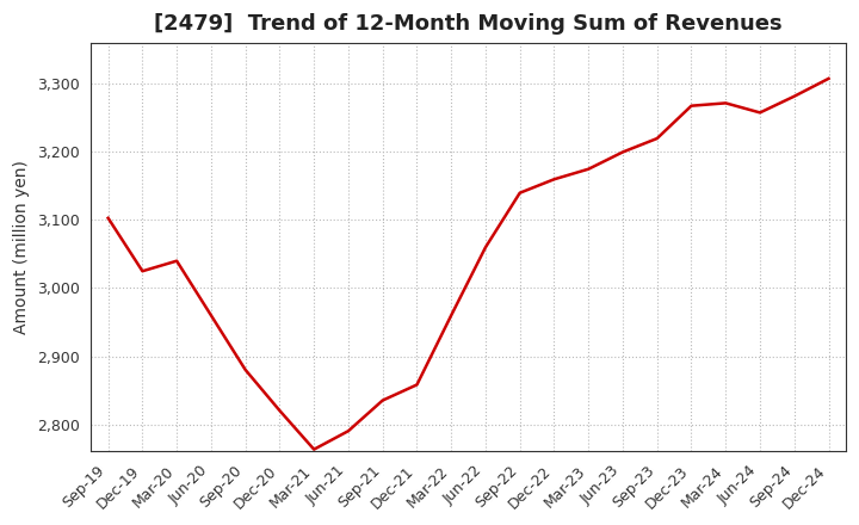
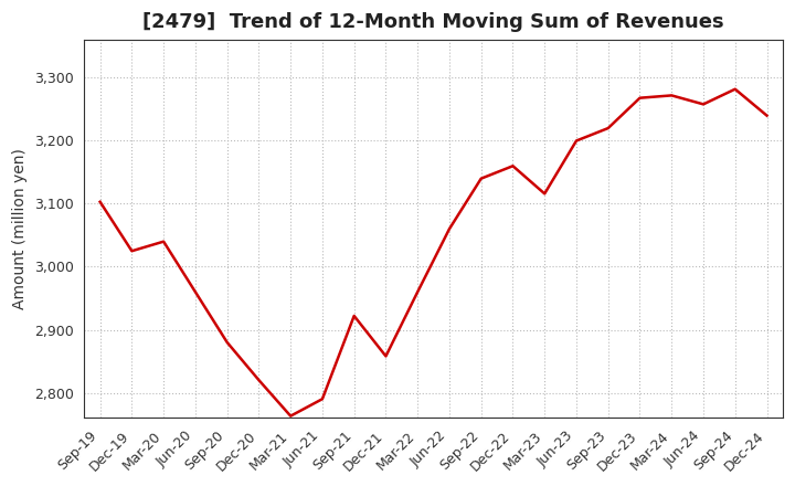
Sep-21: 2,835 -> 2,922
Mar-23: 3,175 -> 3,116
Dec-24: 3,308 -> 3,240
